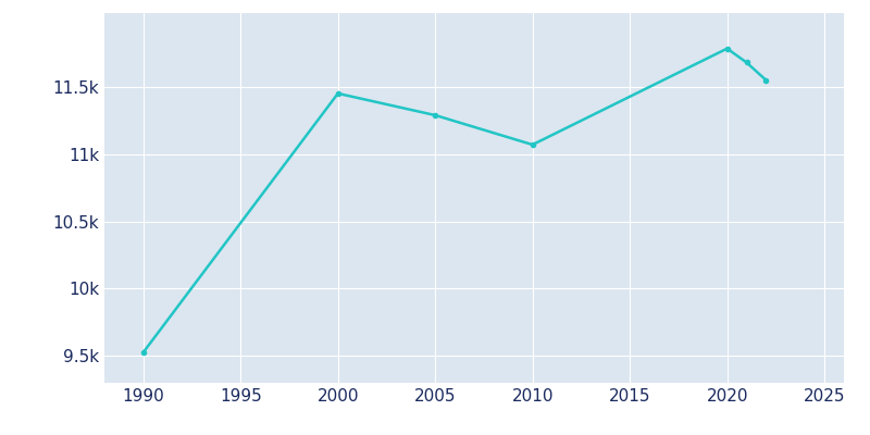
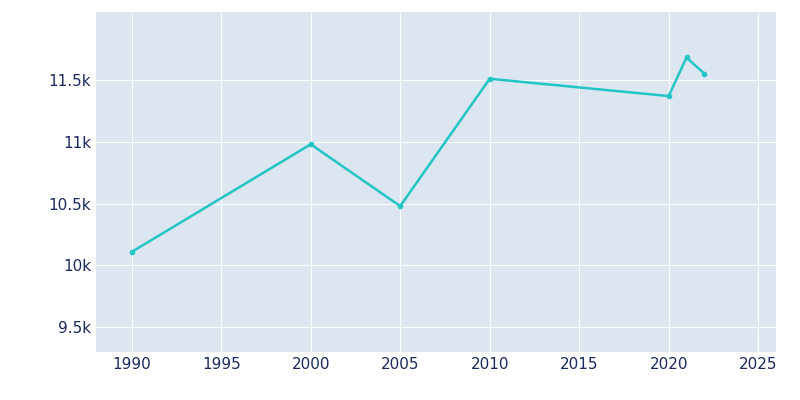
1990: 9.53k -> 10.11k
2000: 11.45k -> 10.98k
2005: 11.29k -> 10.48k
2010: 11.07k -> 11.51k
2020: 11.79k -> 11.37k
